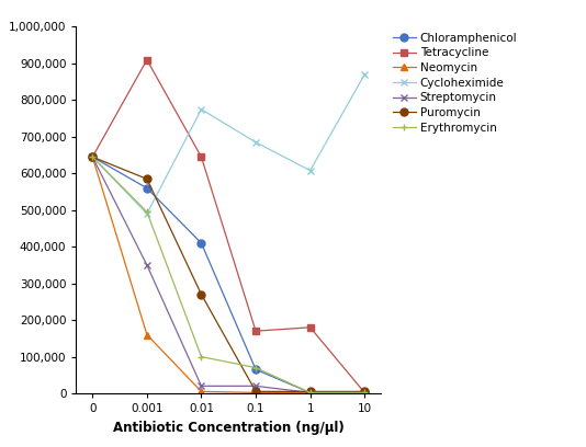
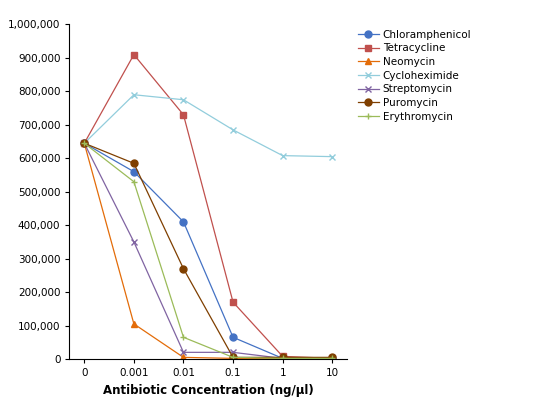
Neomycin/0.001: 160,000 -> 105,000
Cycloheximide/0.001: 490,000 -> 790,000
Erythromycin/0.001: 495,000 -> 530,000
Tetracycline/0.01: 645,000 -> 730,000
Erythromycin/0.01: 100,000 -> 65,000
Erythromycin/0.1: 70,000 -> 5,000
Tetracycline/1: 180,000 -> 8,000
Cycloheximide/10: 870,000 -> 605,000
